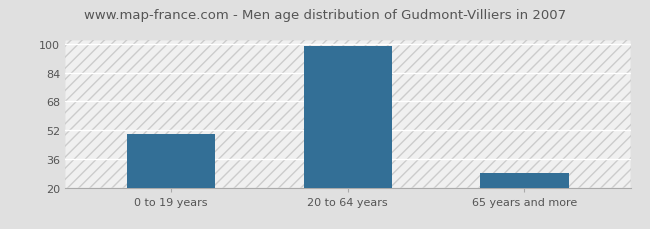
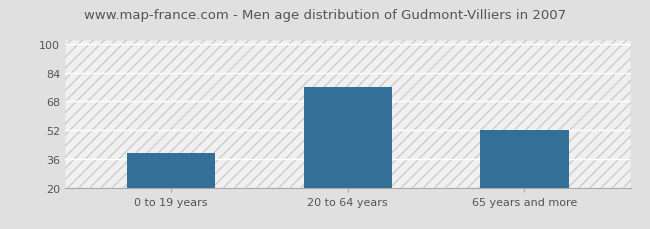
0 to 19 years: 50 -> 39
20 to 64 years: 99 -> 76
65 years and more: 28 -> 52
